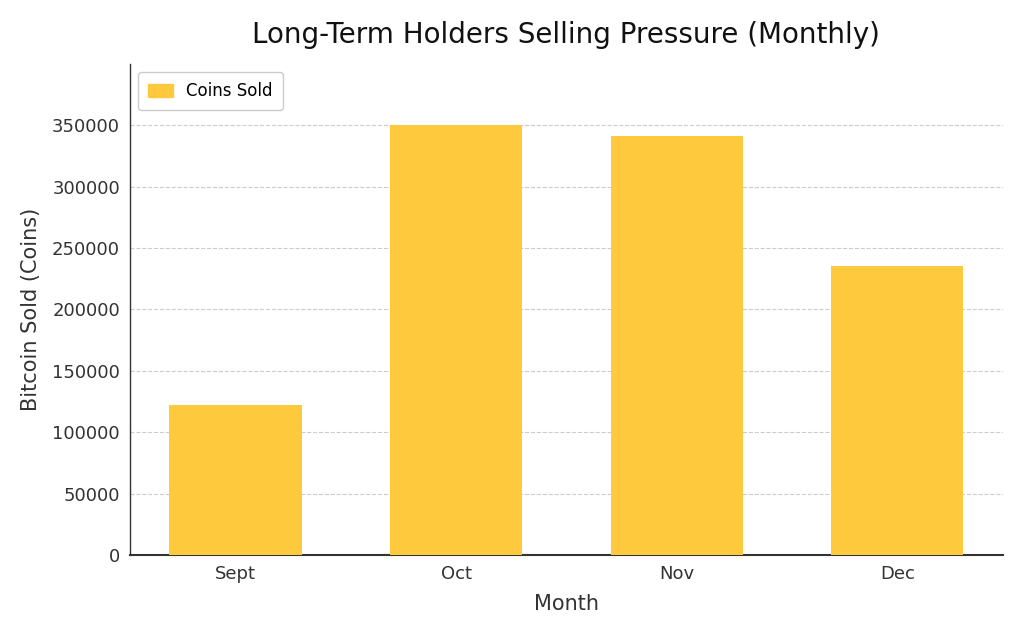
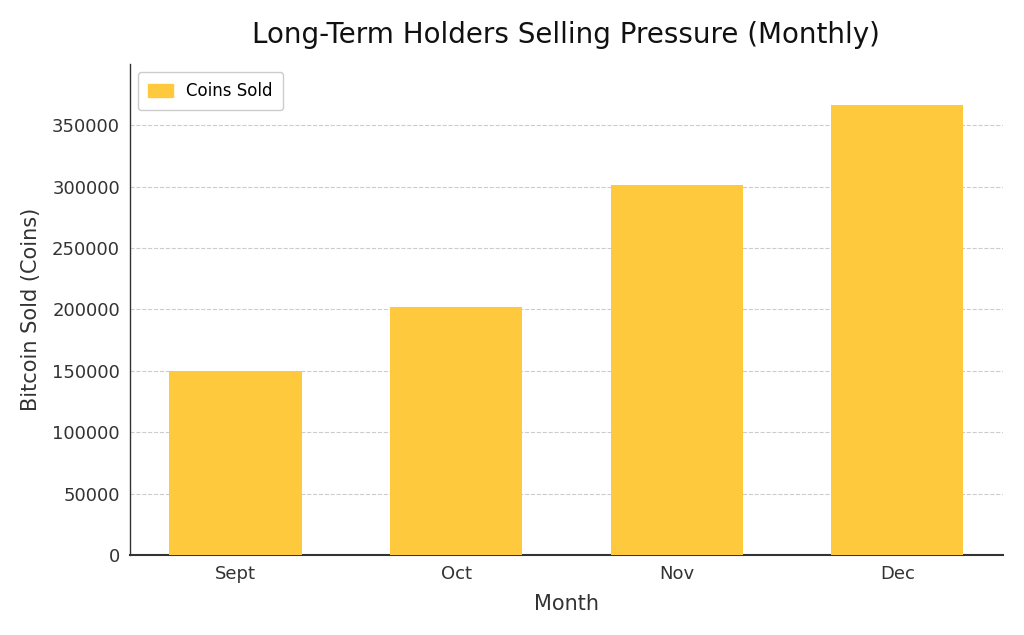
Sept: 122000 -> 150000
Oct: 350000 -> 202000
Nov: 341000 -> 301000
Dec: 235000 -> 366000
